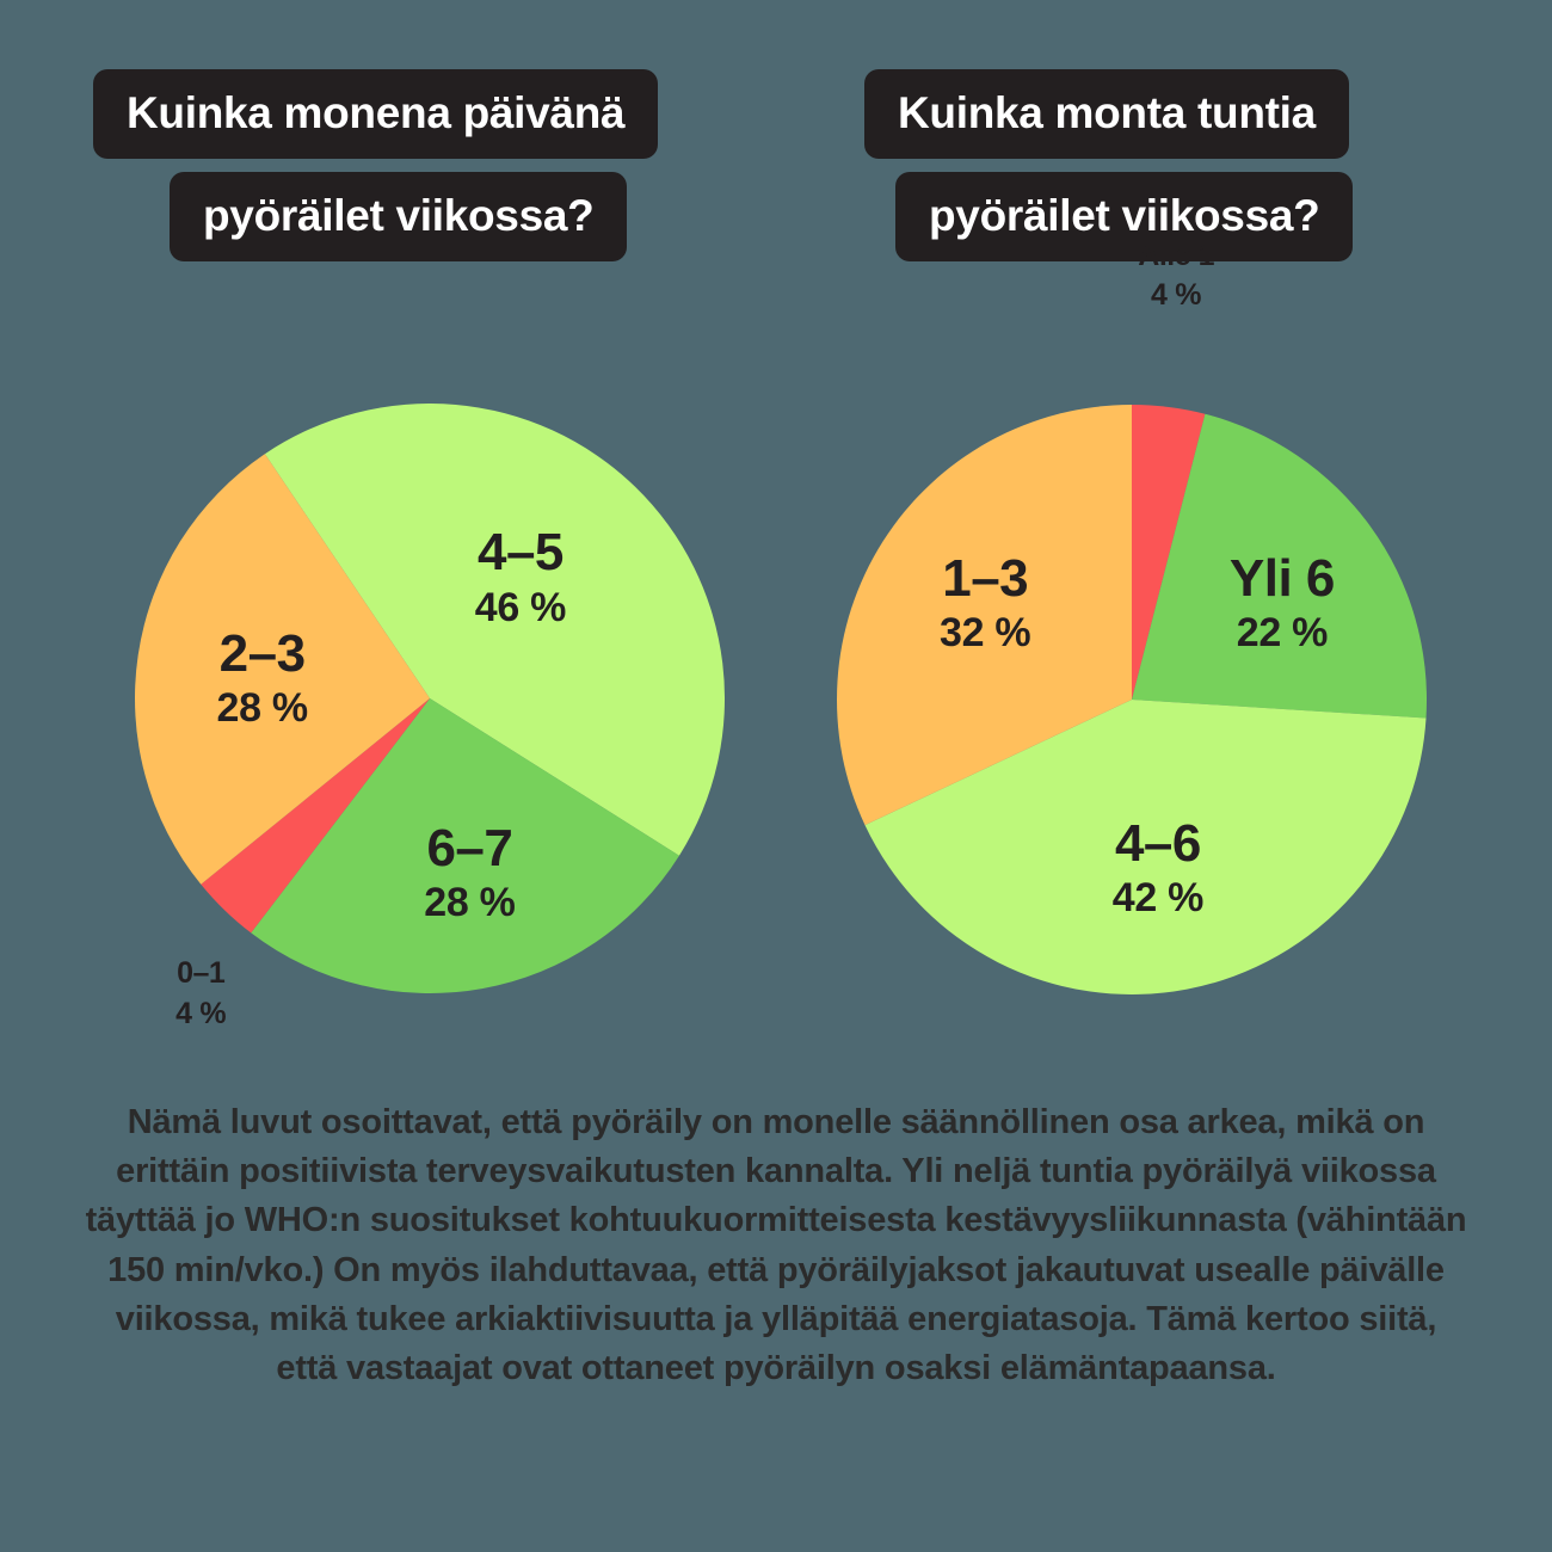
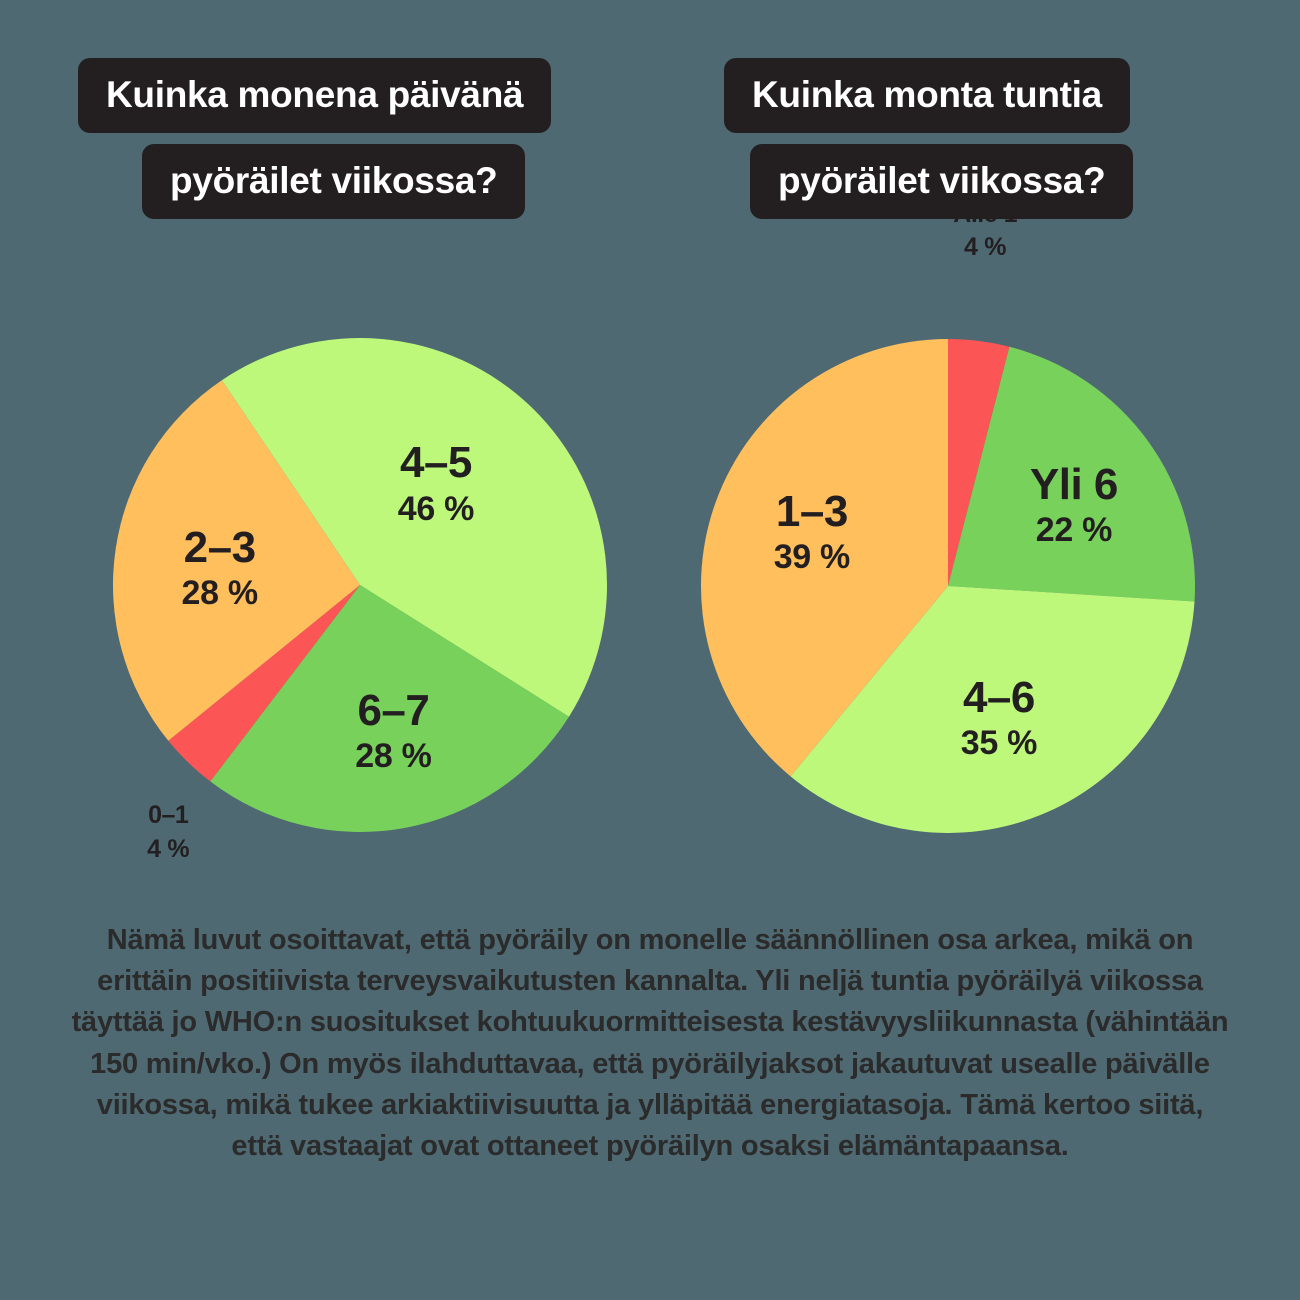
Kuinka monta tuntia pyöräilet viikossa?/4–6: 42 -> 35
Kuinka monta tuntia pyöräilet viikossa?/1–3: 32 -> 39
